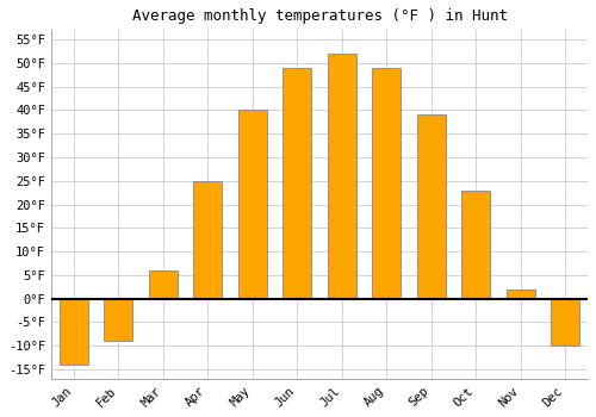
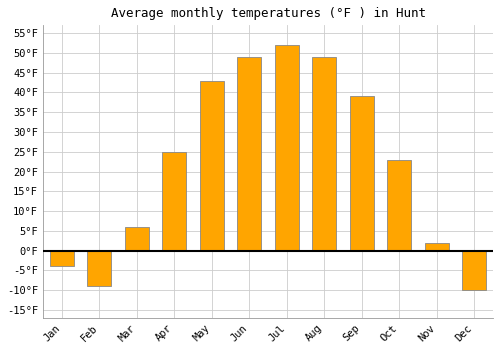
Jan: -14°F -> -4°F
May: 40°F -> 43°F
